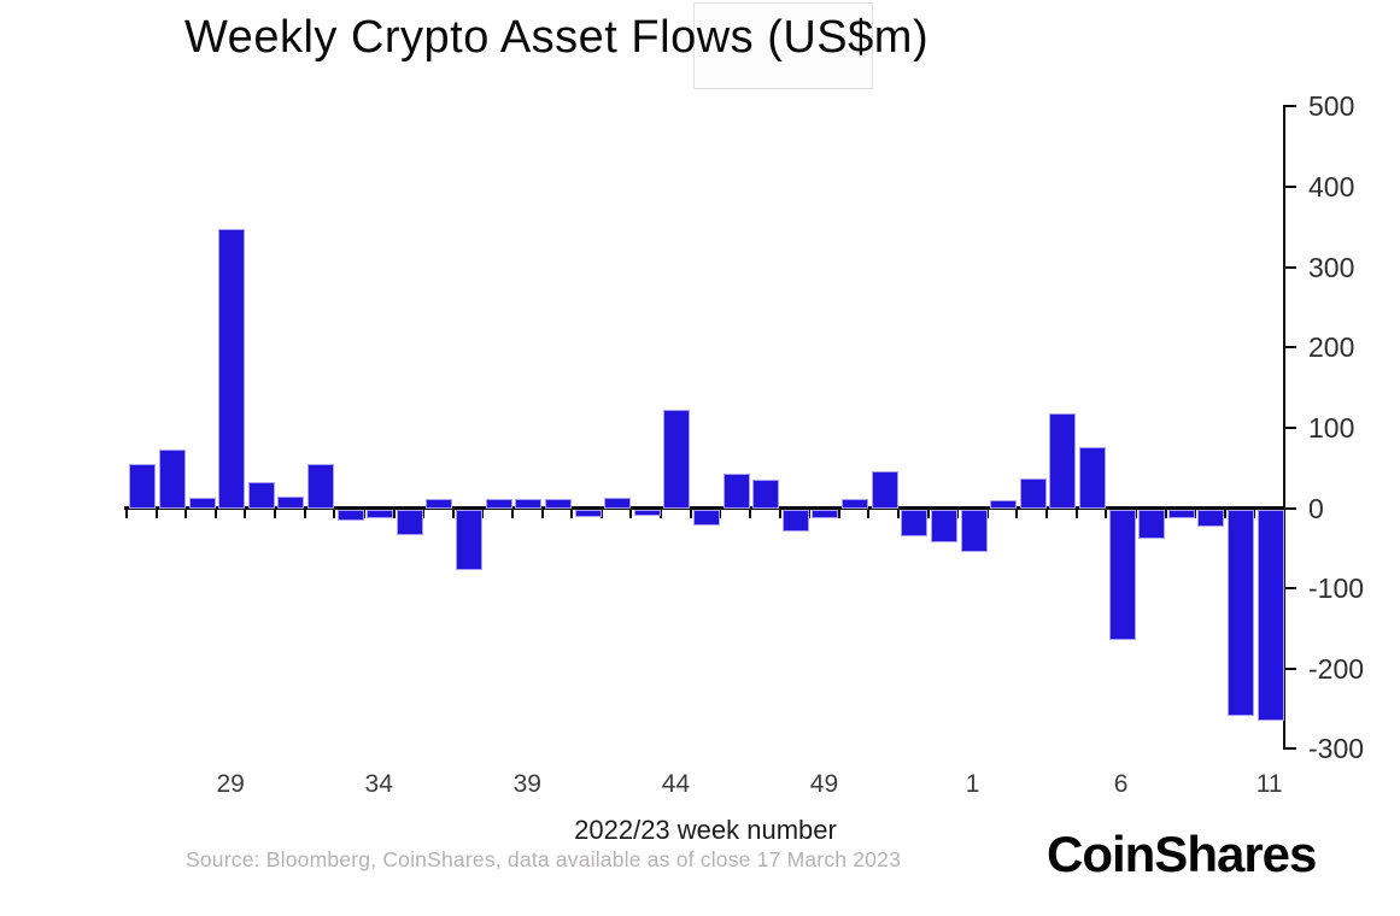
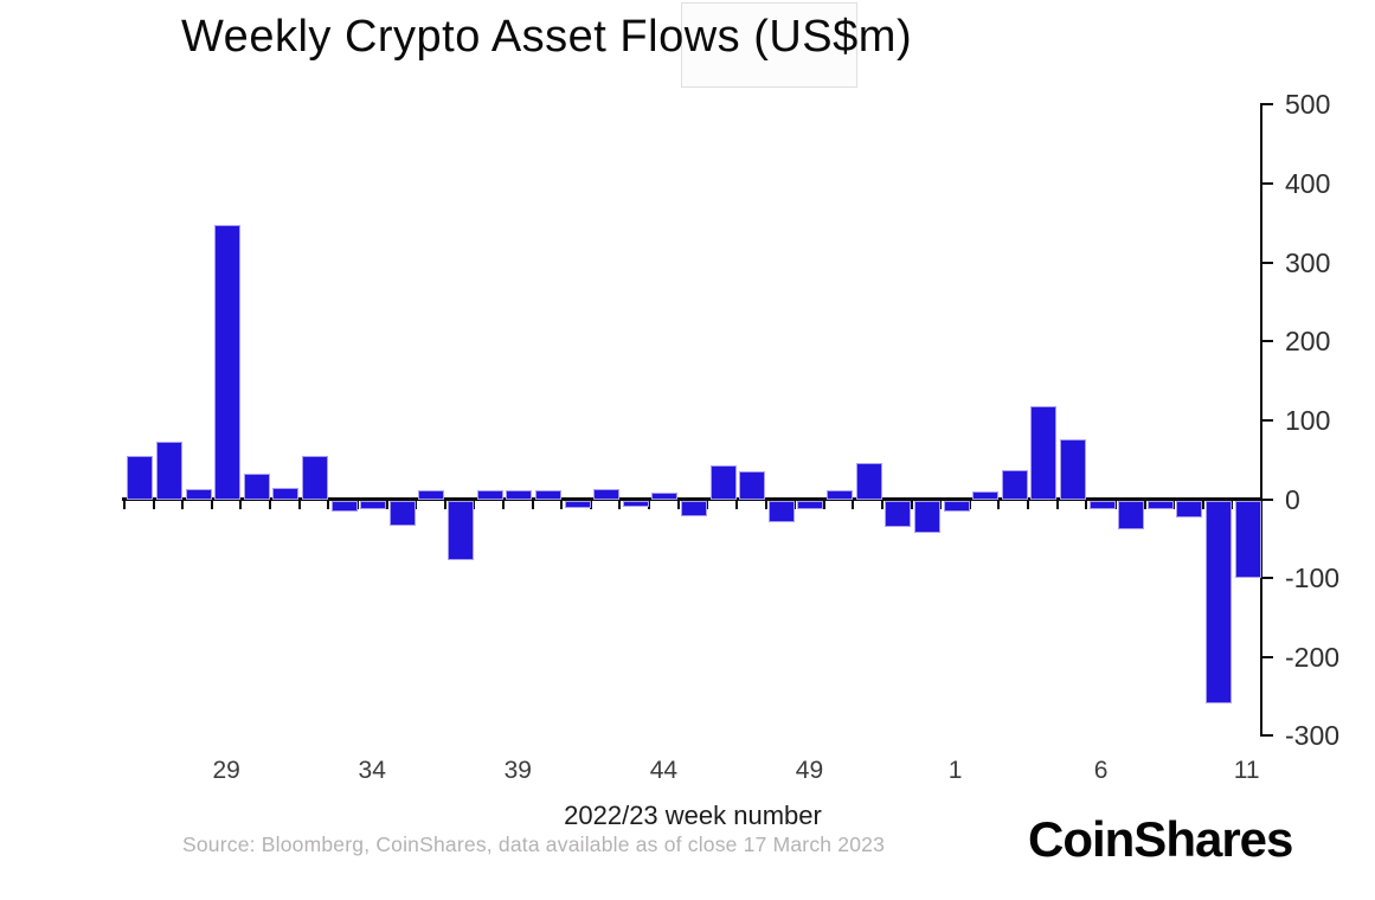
44: 120 -> 10
1: -50 -> -10
6: -160 -> -10
11: -260 -> -100
